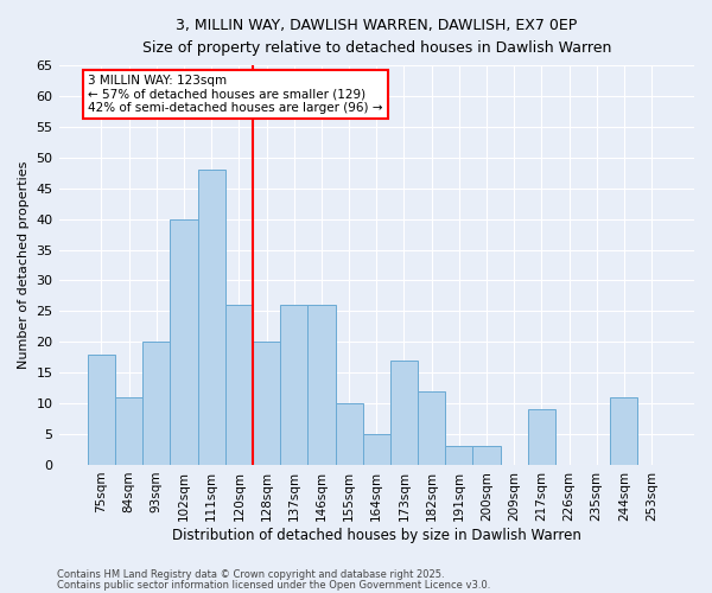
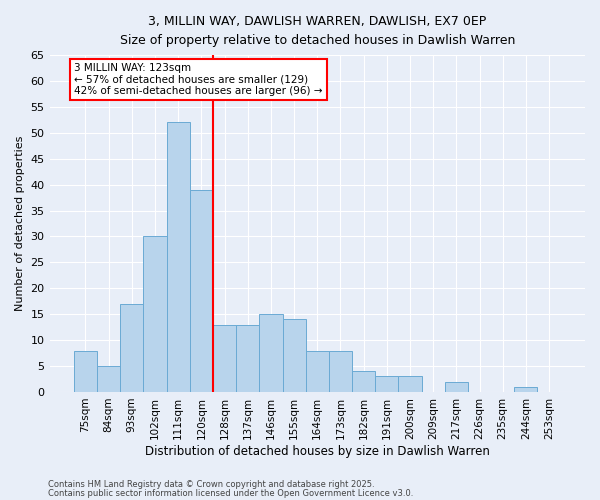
75sqm: 18 -> 8
84sqm: 11 -> 5
93sqm: 20 -> 17
102sqm: 40 -> 30
111sqm: 48 -> 52
120sqm: 26 -> 39
128sqm: 20 -> 13
137sqm: 26 -> 13
146sqm: 26 -> 15
155sqm: 10 -> 14
164sqm: 5 -> 8
173sqm: 17 -> 8
182sqm: 12 -> 4
217sqm: 9 -> 2
244sqm: 11 -> 1
